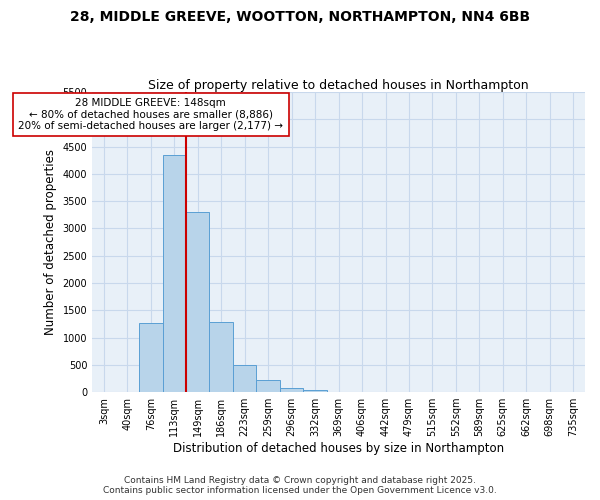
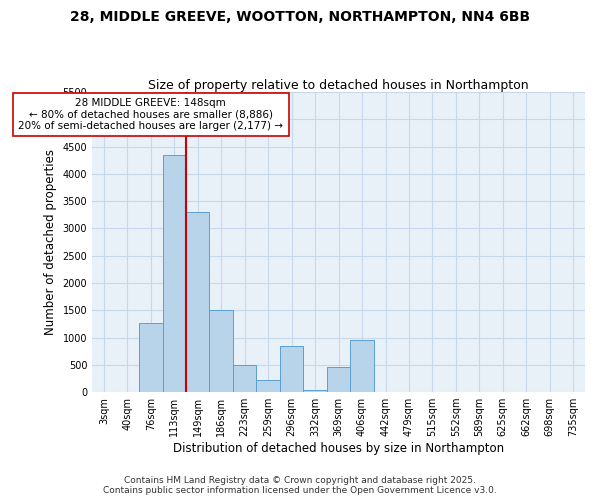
186sqm: 1280 -> 1500
296sqm: 80 -> 840
369sqm: 10 -> 460
406sqm: 0 -> 960
